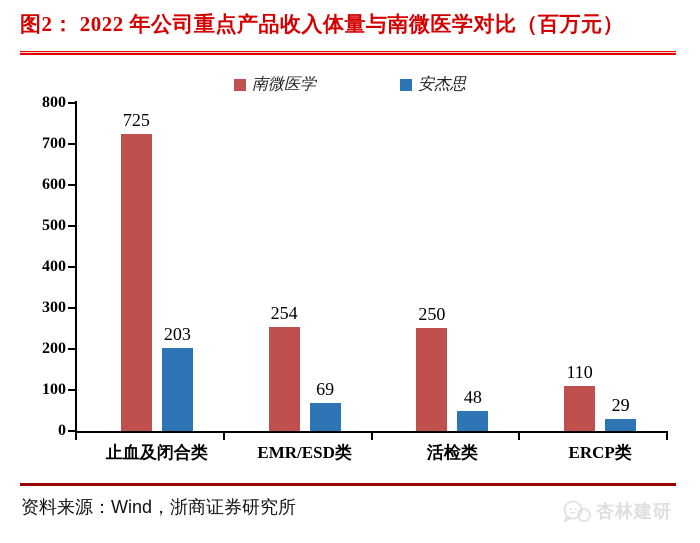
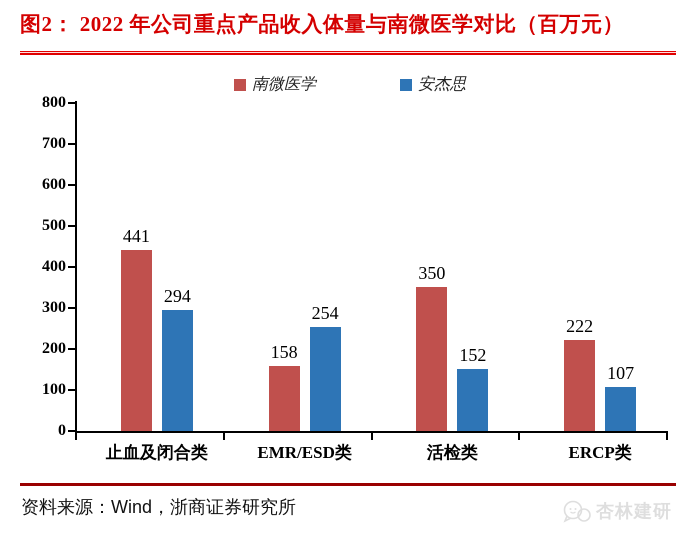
南微医学/止血及闭合类: 725 -> 441
安杰思/止血及闭合类: 203 -> 294
南微医学/EMR/ESD类: 254 -> 158
安杰思/EMR/ESD类: 69 -> 254
南微医学/活检类: 250 -> 350
安杰思/活检类: 48 -> 152
南微医学/ERCP类: 110 -> 222
安杰思/ERCP类: 29 -> 107
